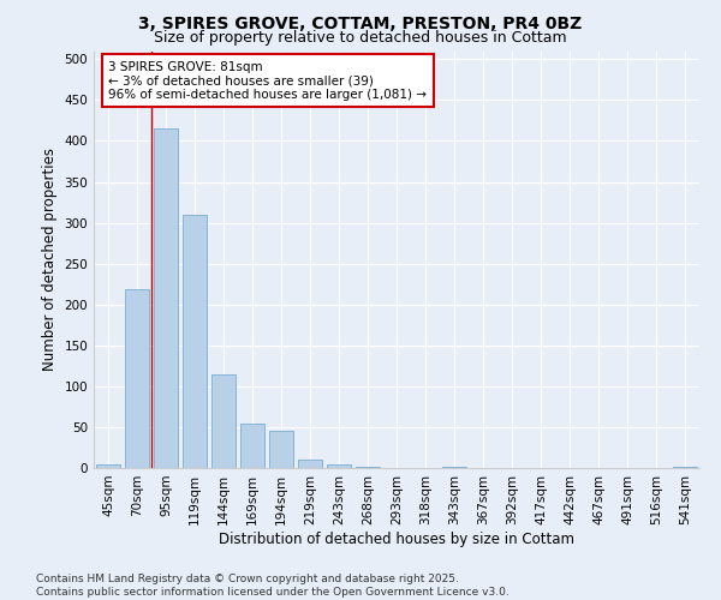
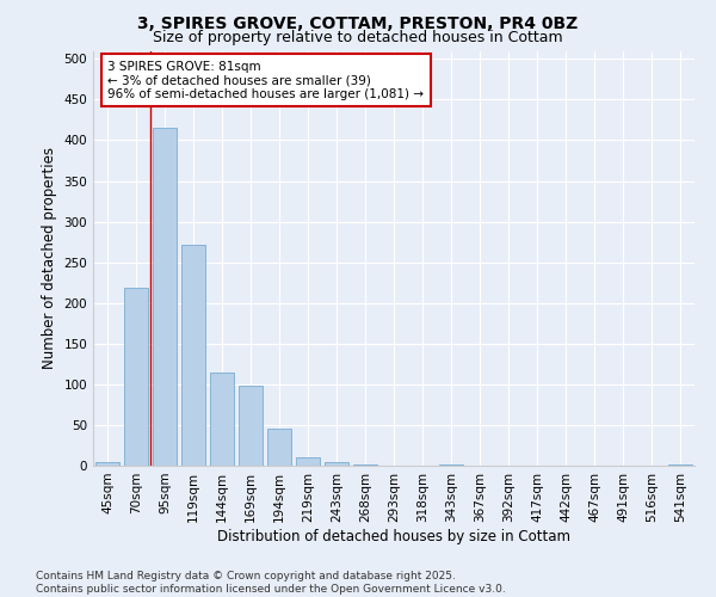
119sqm: 310 -> 272
169sqm: 55 -> 98
